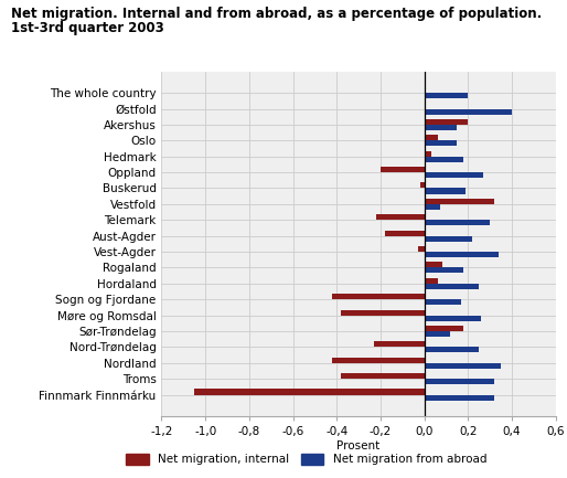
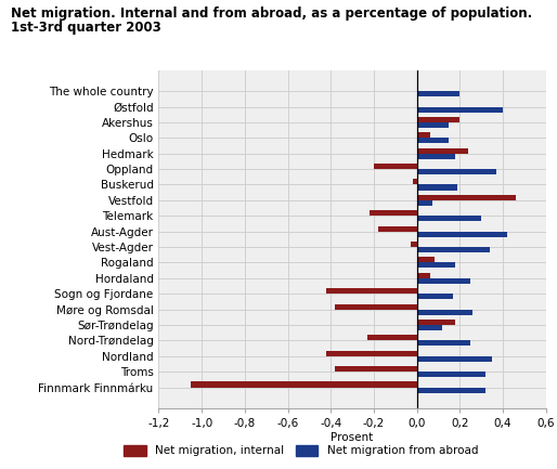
Net migration, internal/Hedmark: 0,03 -> 0,24
Net migration from abroad/Oppland: 0,27 -> 0,37
Net migration, internal/Vestfold: 0,32 -> 0,46
Net migration from abroad/Aust-Agder: 0,22 -> 0,42
